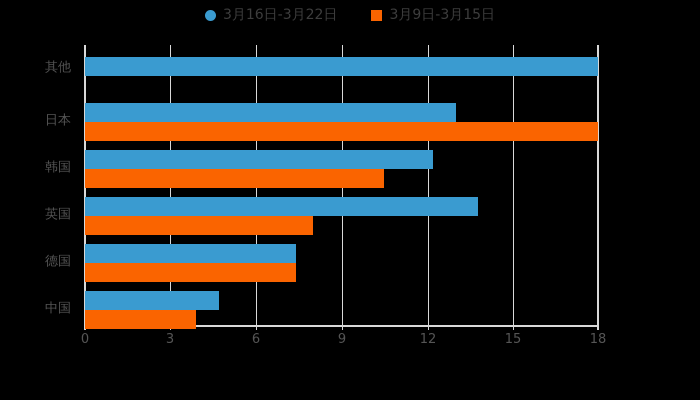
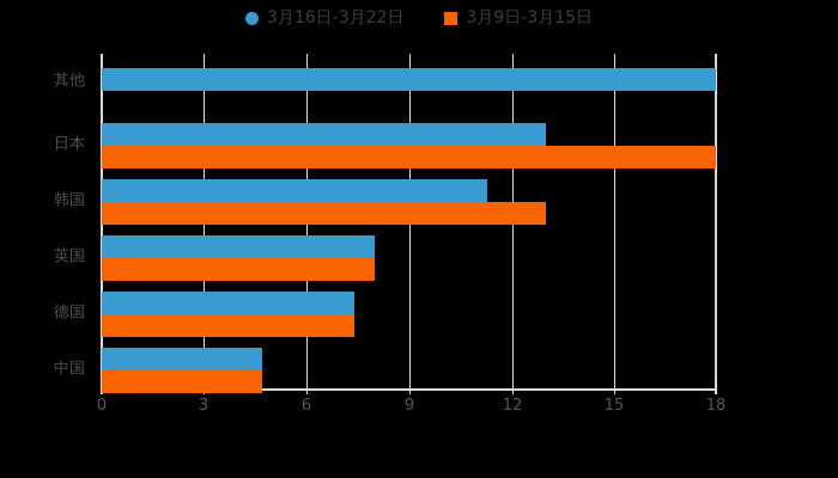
3月16日-3月22日/韩国: 12.2 -> 11.3
3月9日-3月15日/韩国: 10.5 -> 13.0
3月16日-3月22日/英国: 13.8 -> 8.0
3月9日-3月15日/中国: 3.9 -> 4.7
